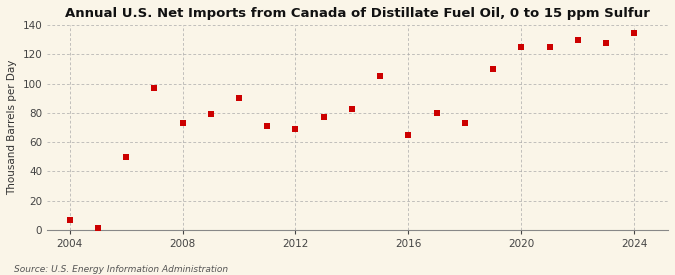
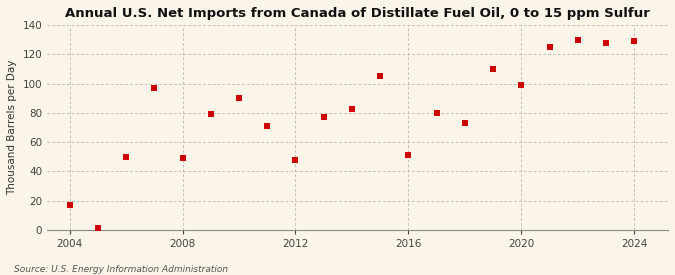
2004: 7 -> 17
2008: 73 -> 49
2012: 69 -> 48
2016: 65 -> 51
2020: 125 -> 99
2024: 135 -> 129
